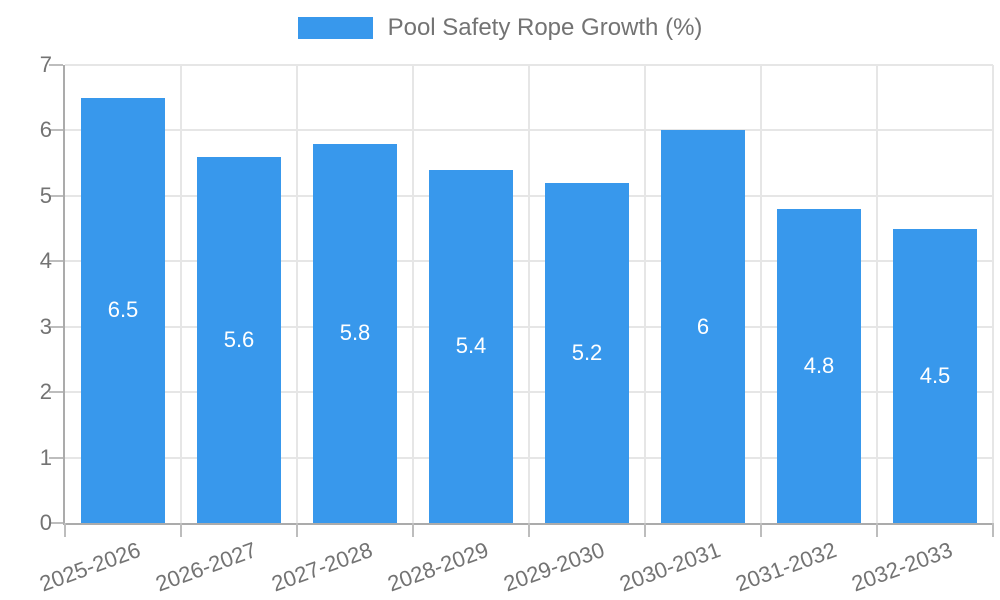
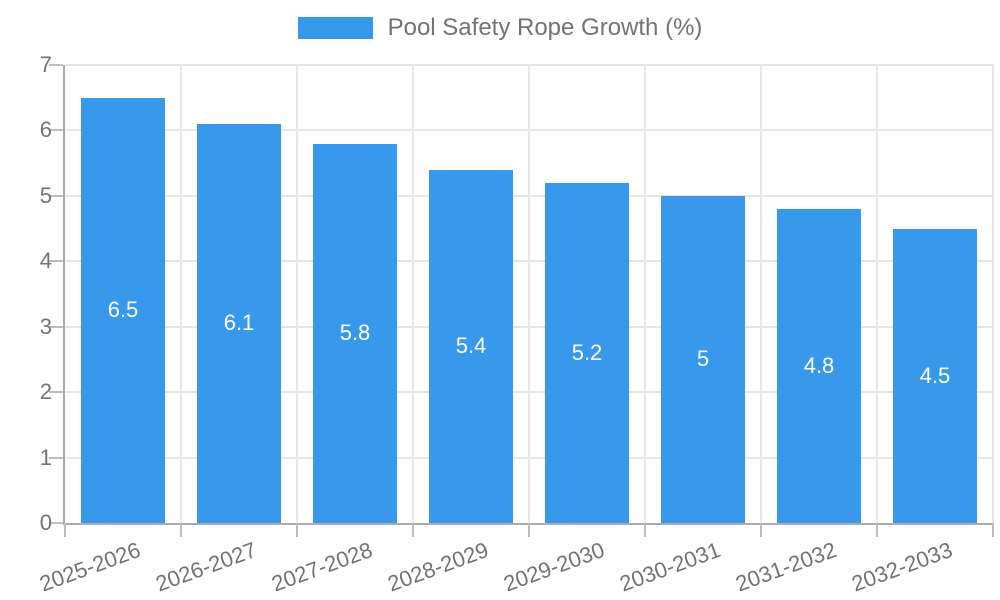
2026-2027: 5.6 -> 6.1
2030-2031: 6 -> 5
